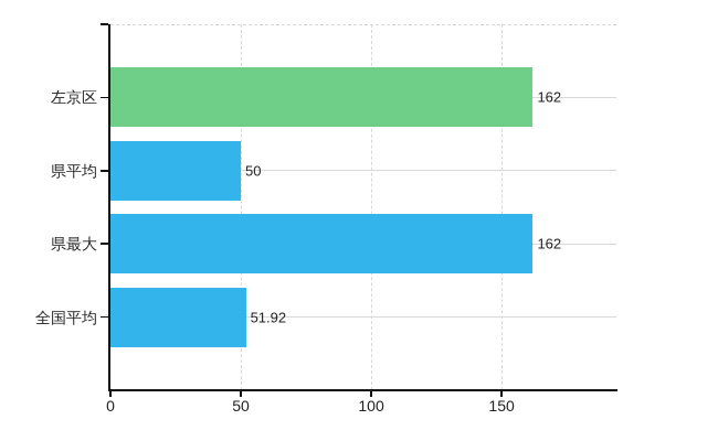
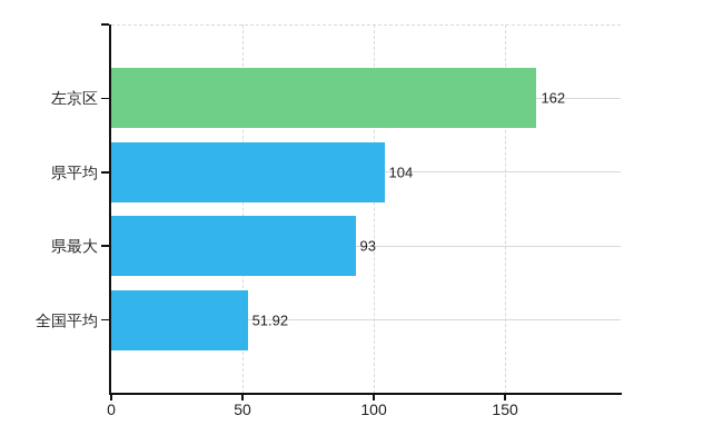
県平均: 50 -> 104
県最大: 162 -> 93
